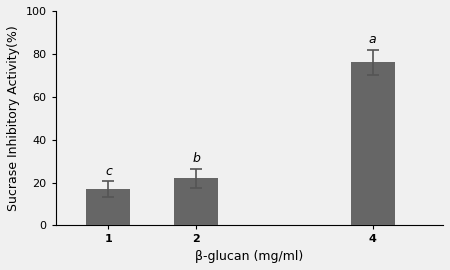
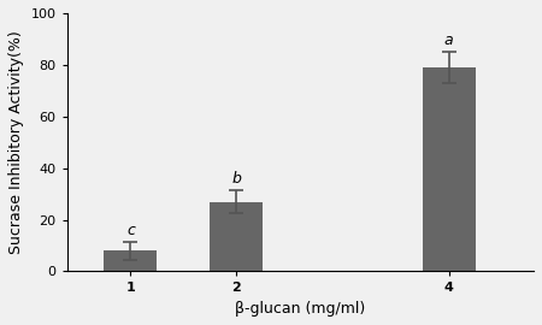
1: 17 -> 8
2: 22 -> 27
4: 76 -> 79
